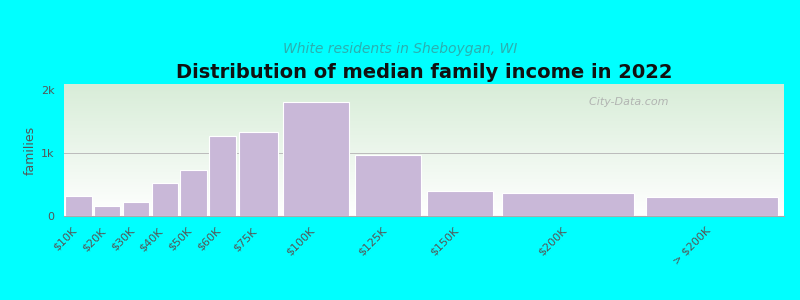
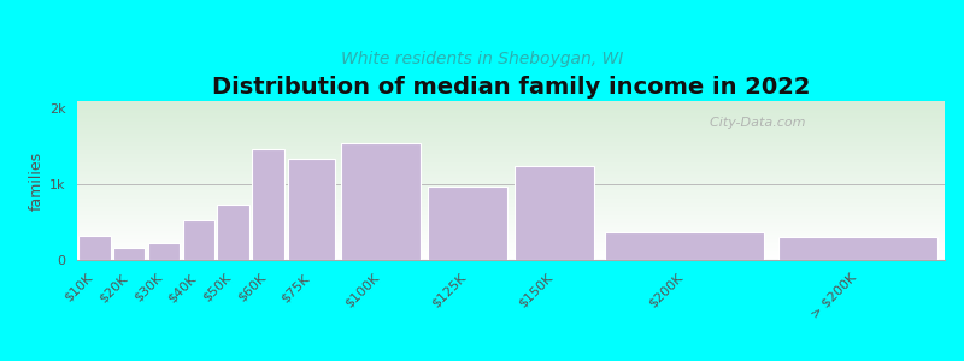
$60K: 1.28k -> 1.46k
$100K: 1.82k -> 1.54k
$150K: 0.40k -> 1.24k
